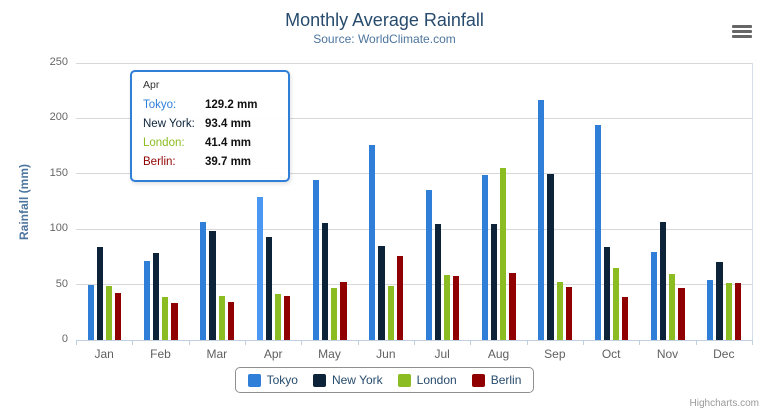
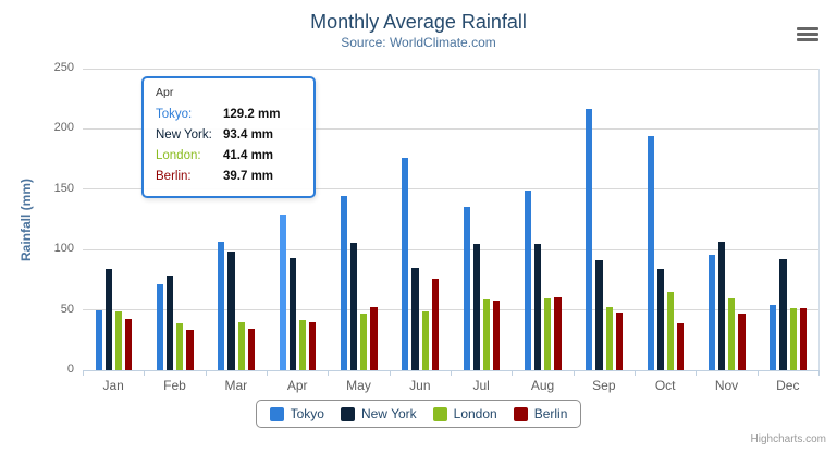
London/Aug: 155 -> 60
New York/Sep: 150 -> 91
Tokyo/Nov: 79 -> 96
New York/Dec: 70 -> 92
